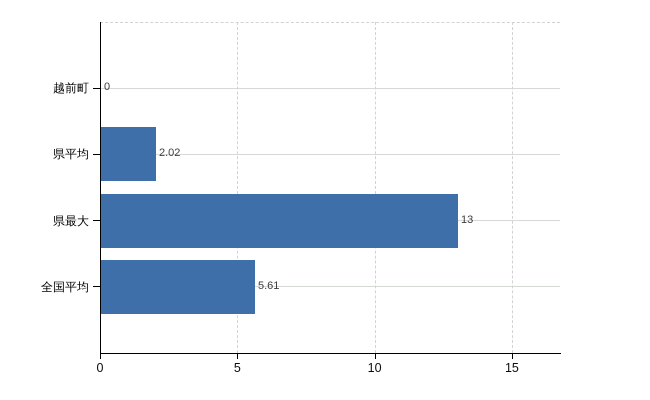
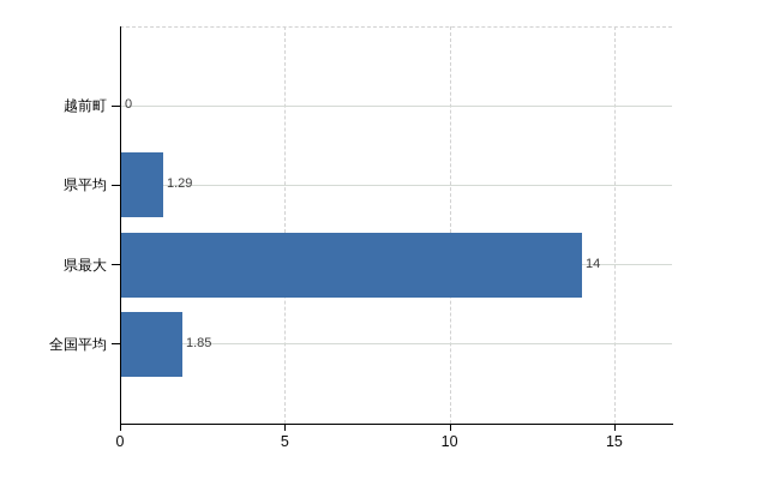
県平均: 2.02 -> 1.29
県最大: 13 -> 14
全国平均: 5.61 -> 1.85
